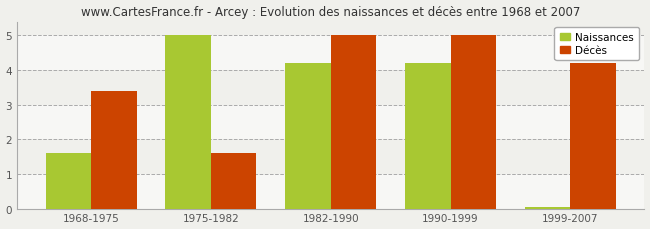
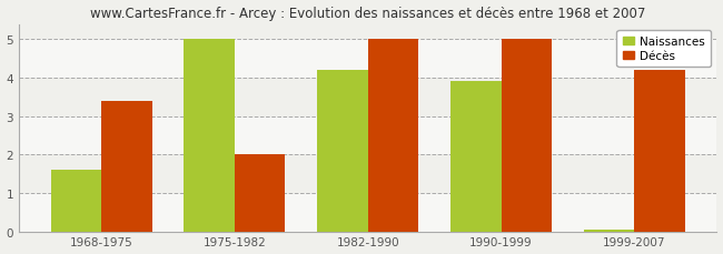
Décès/1975-1982: 1.6 -> 2.0
Naissances/1990-1999: 4.20 -> 3.90
